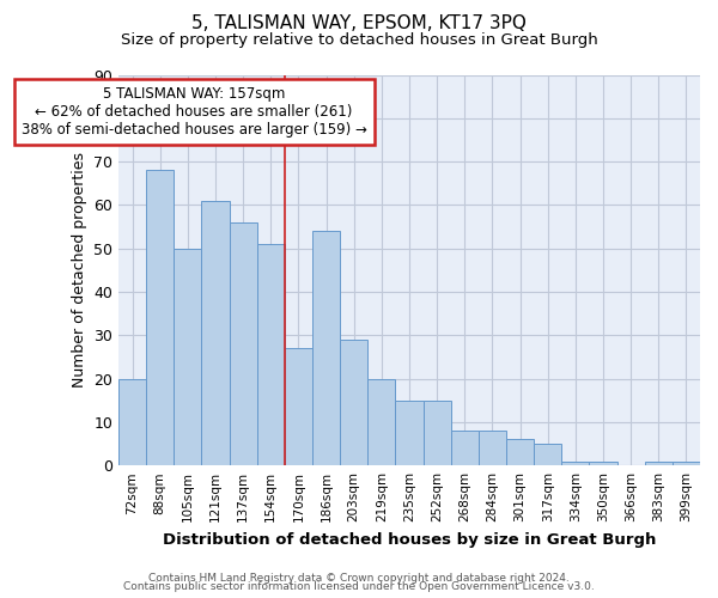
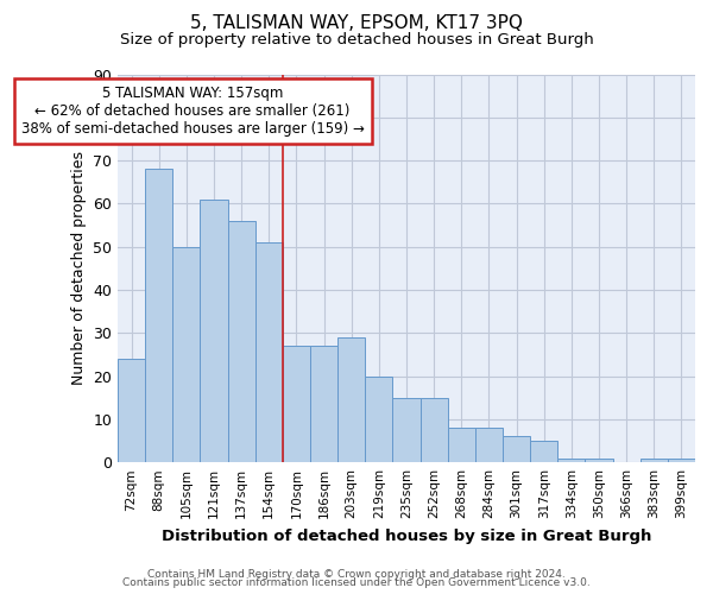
72sqm: 20 -> 24
186sqm: 54 -> 27
